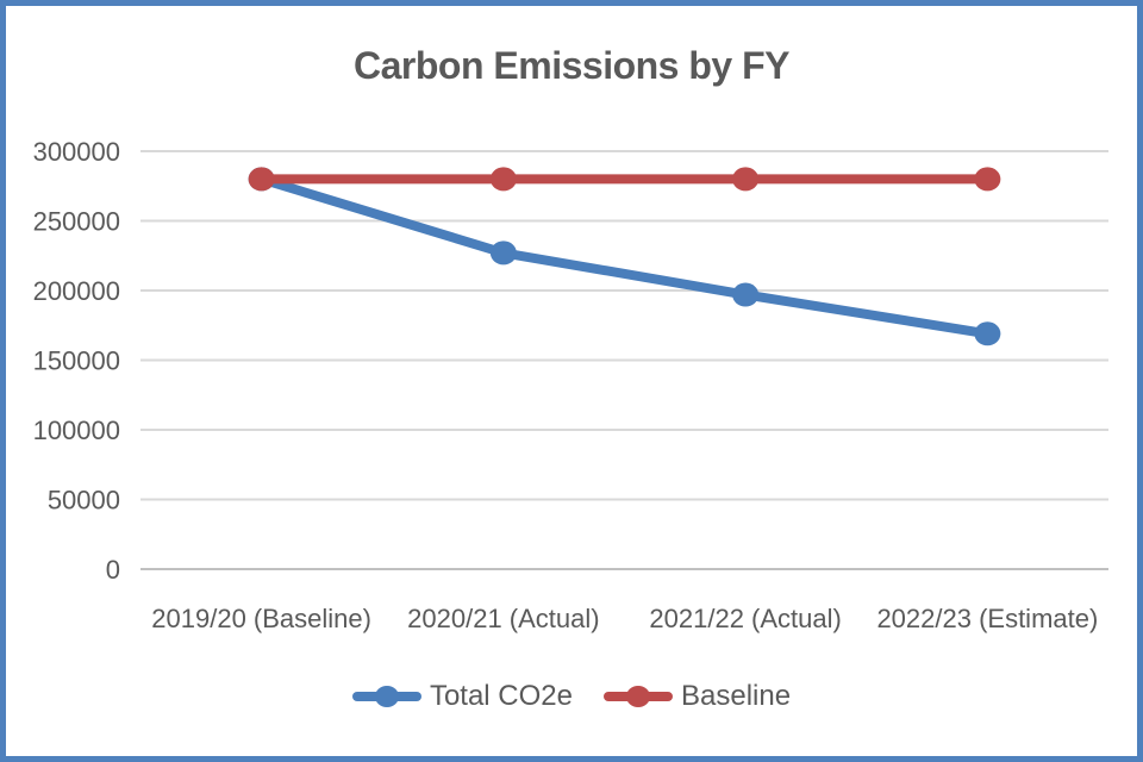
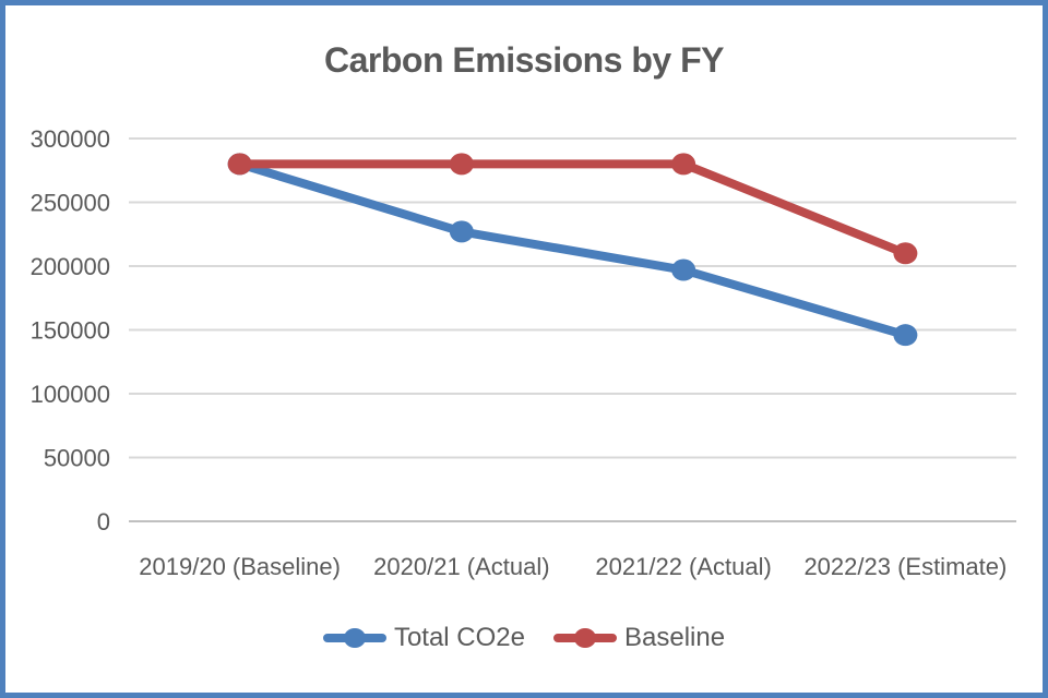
Total CO2e/2022/23 (Estimate): 169000 -> 146000
Baseline/2022/23 (Estimate): 280000 -> 210000
